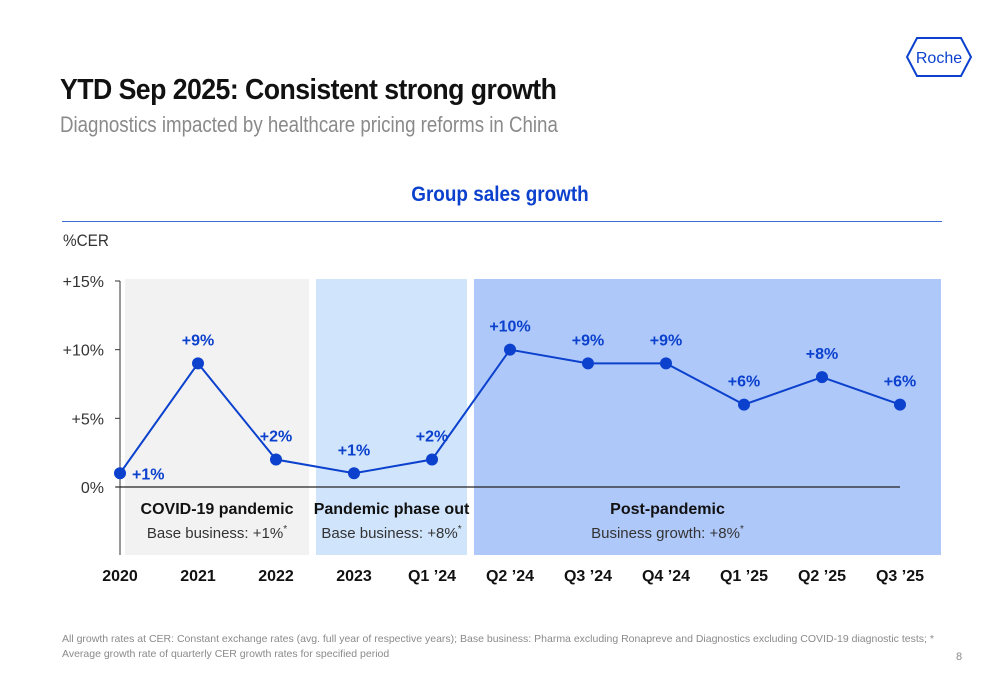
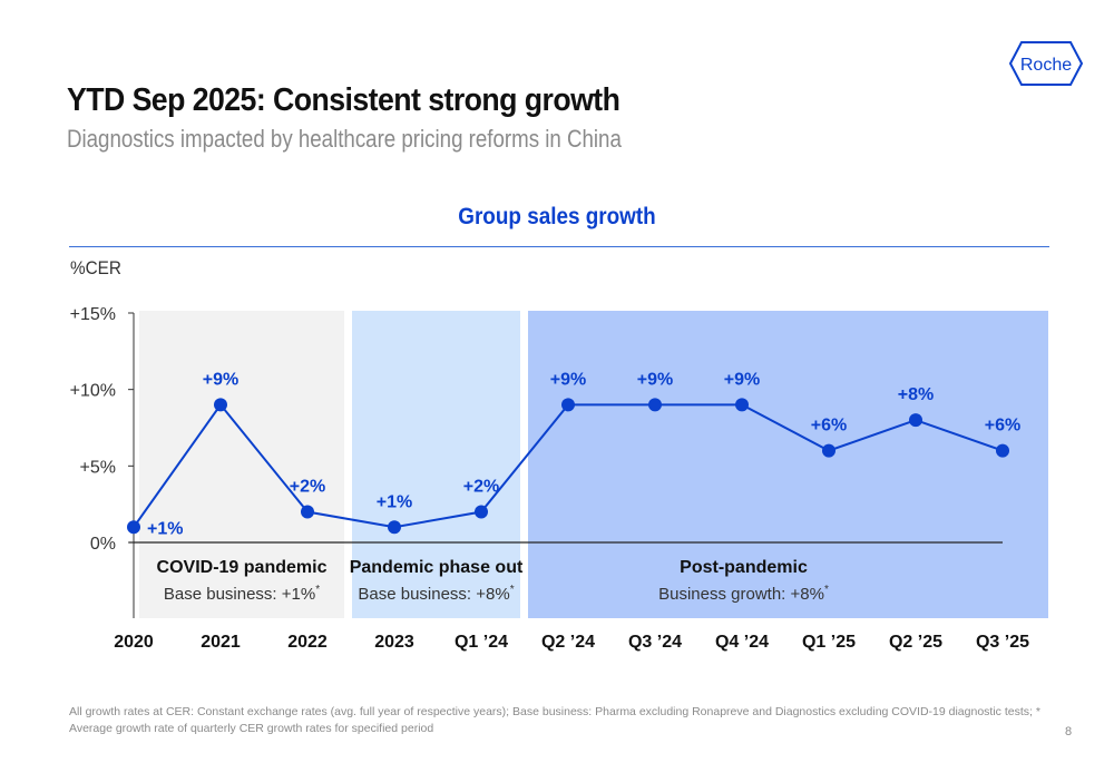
Q2 ’24: +10% -> +9%
